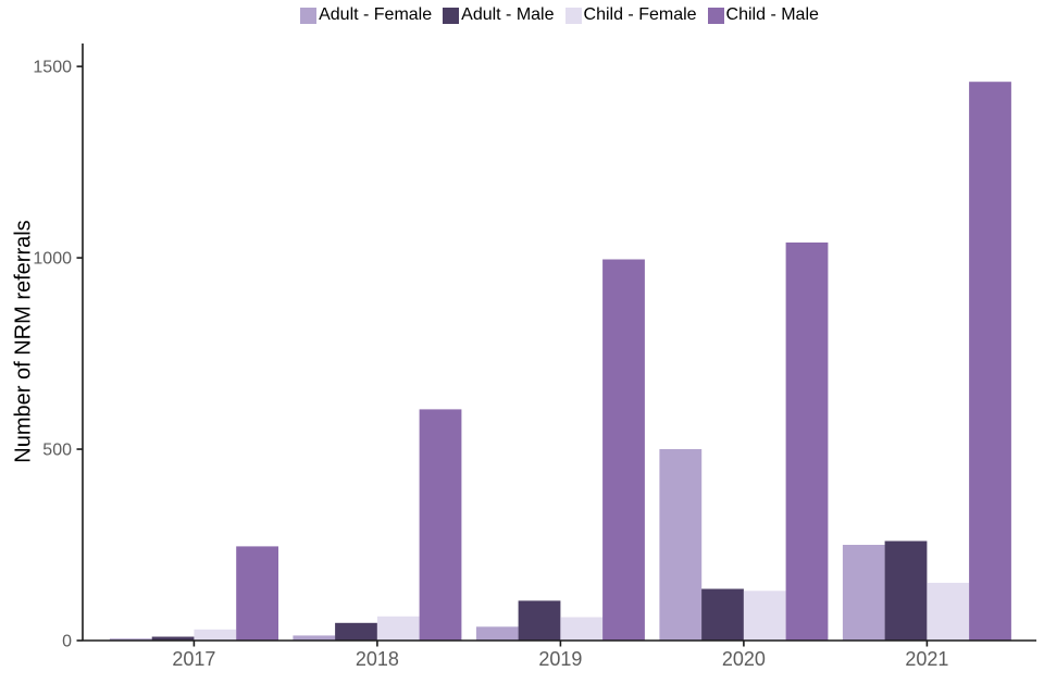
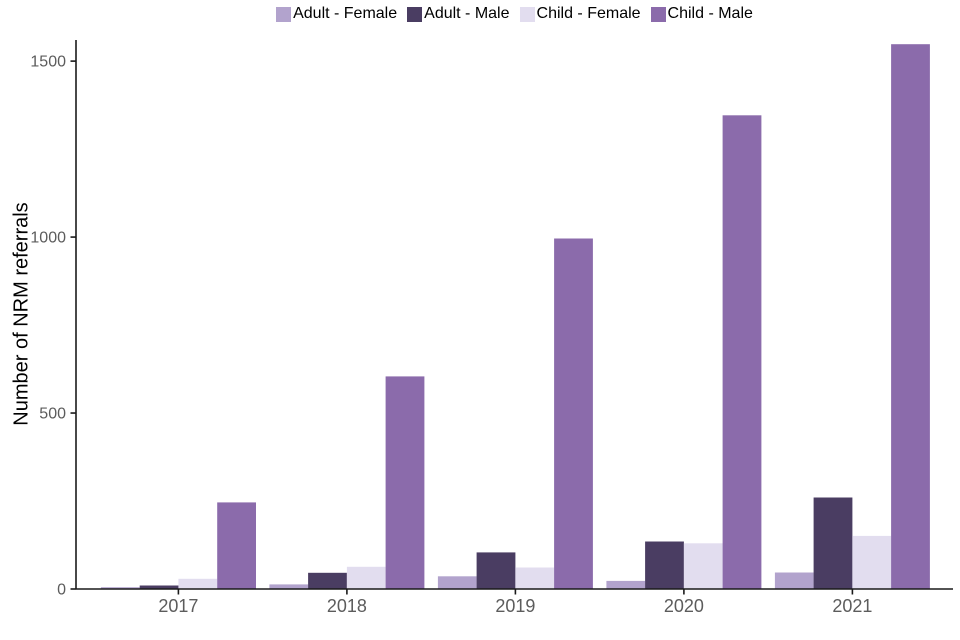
Adult - Female/2020: 500 -> 20
Child - Male/2020: 1040 -> 1350
Adult - Female/2021: 250 -> 50
Child - Male/2021: 1460 -> 1550
